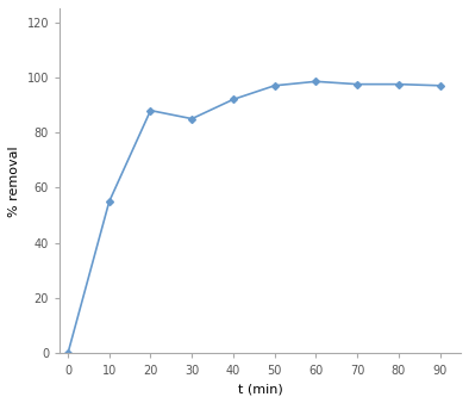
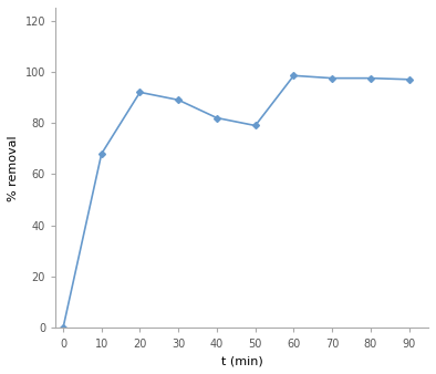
10: 55.0 -> 68.0
20: 88.0 -> 92.0
30: 85.0 -> 89.0
40: 92.0 -> 82.0
50: 97.0 -> 79.0
